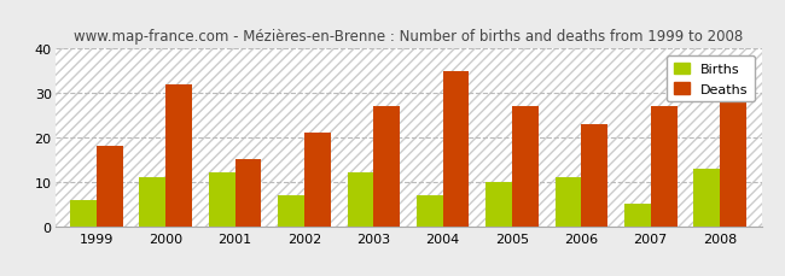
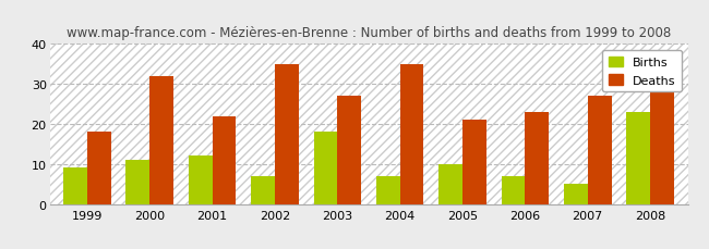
Births/1999: 6 -> 9
Deaths/2001: 15 -> 22
Deaths/2002: 21 -> 35
Births/2003: 12 -> 18
Deaths/2005: 27 -> 21
Births/2006: 11 -> 7
Births/2008: 13 -> 23
